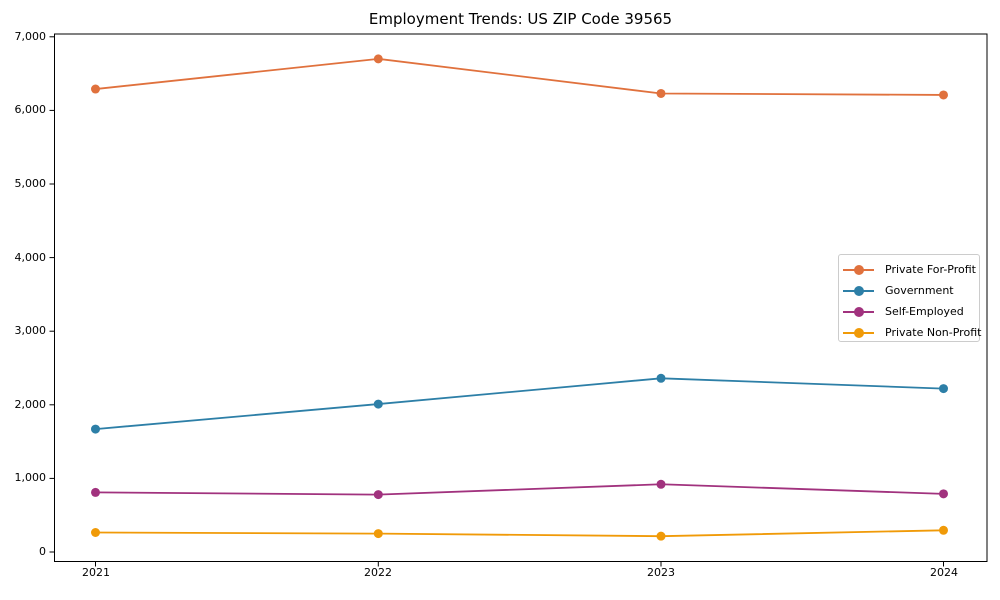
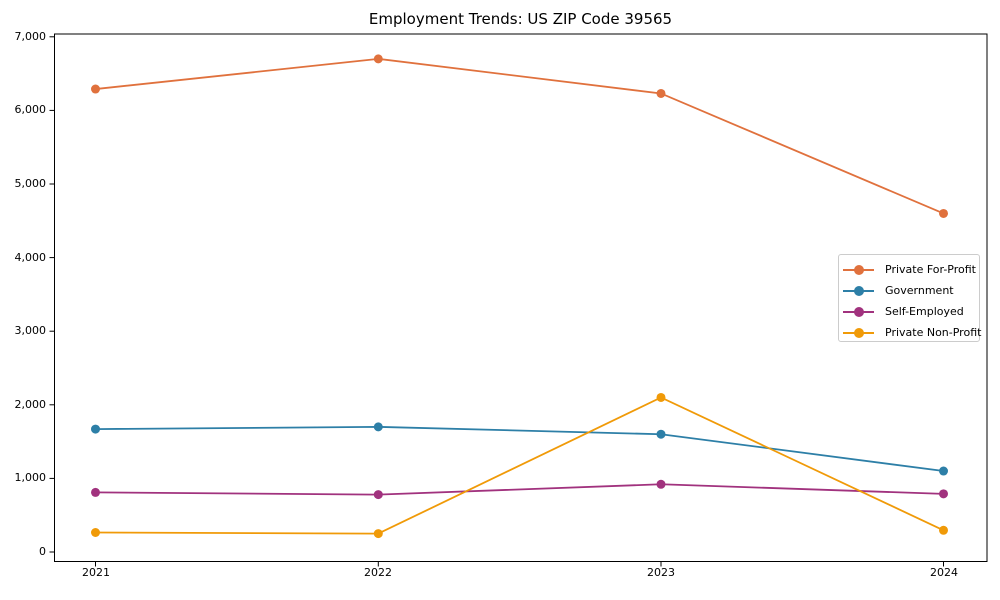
Government/2022: 2000 -> 1700
Government/2023: 2400 -> 1600
Private Non-Profit/2023: 200 -> 2100
Private For-Profit/2024: 6200 -> 4600
Government/2024: 2200 -> 1100
